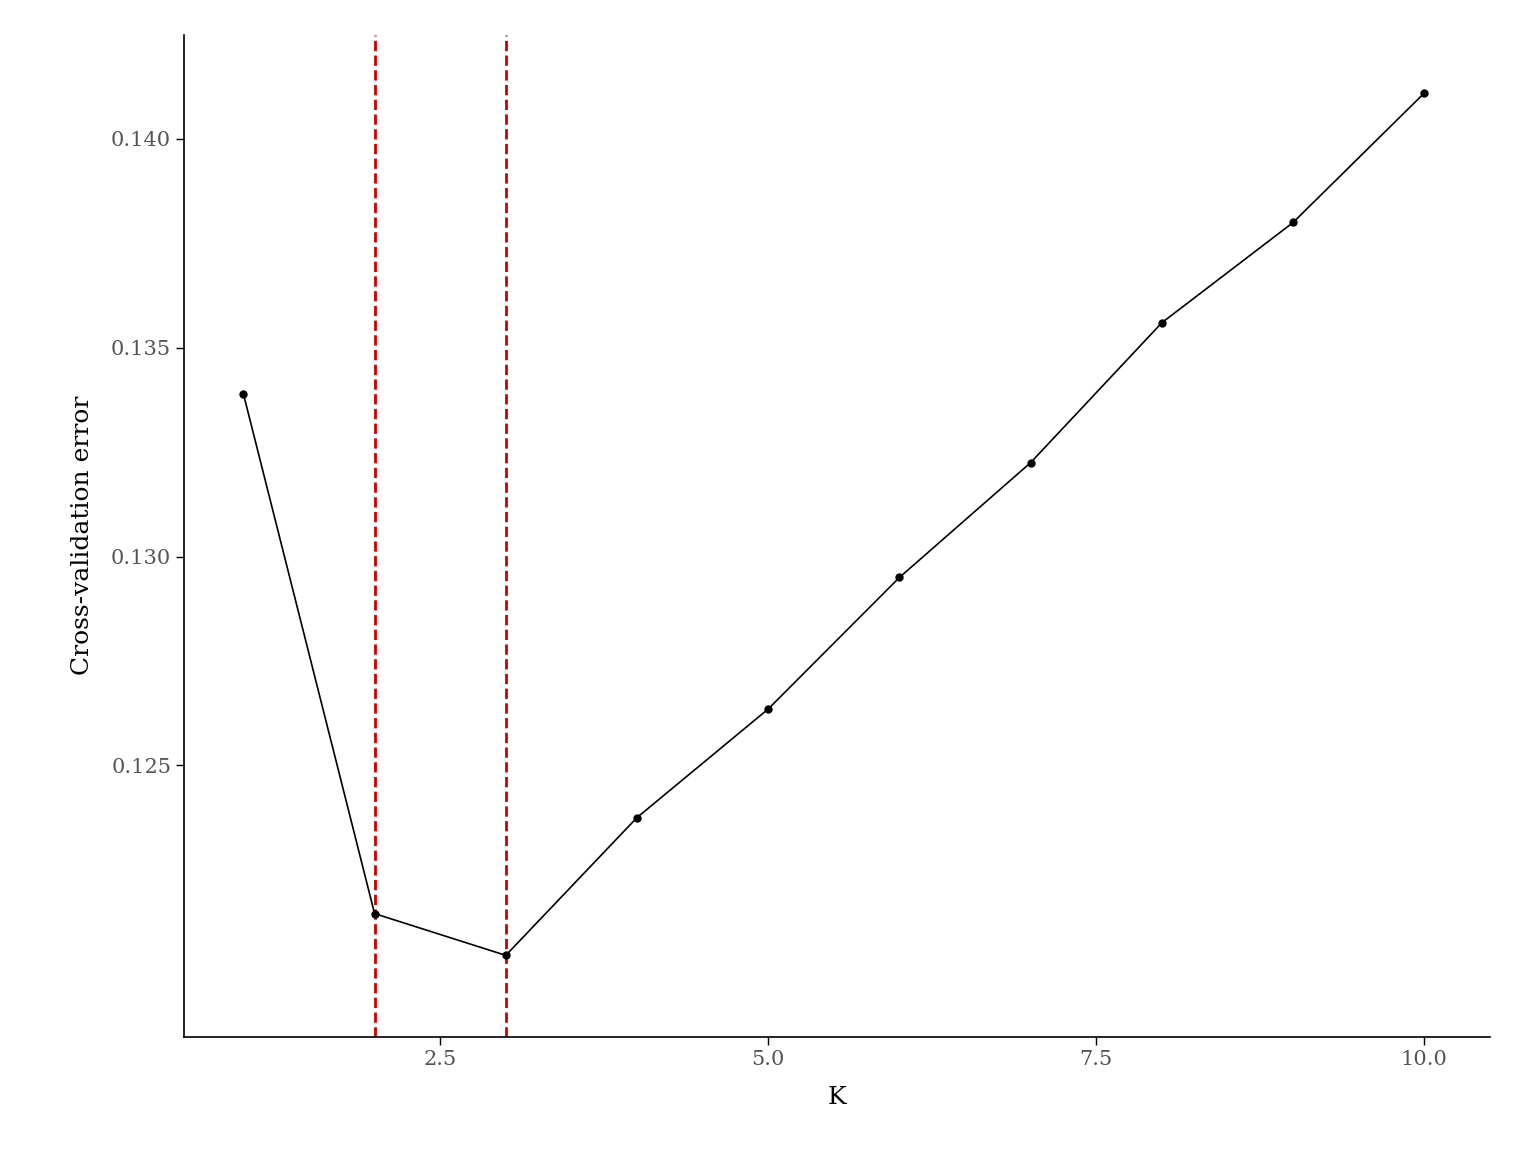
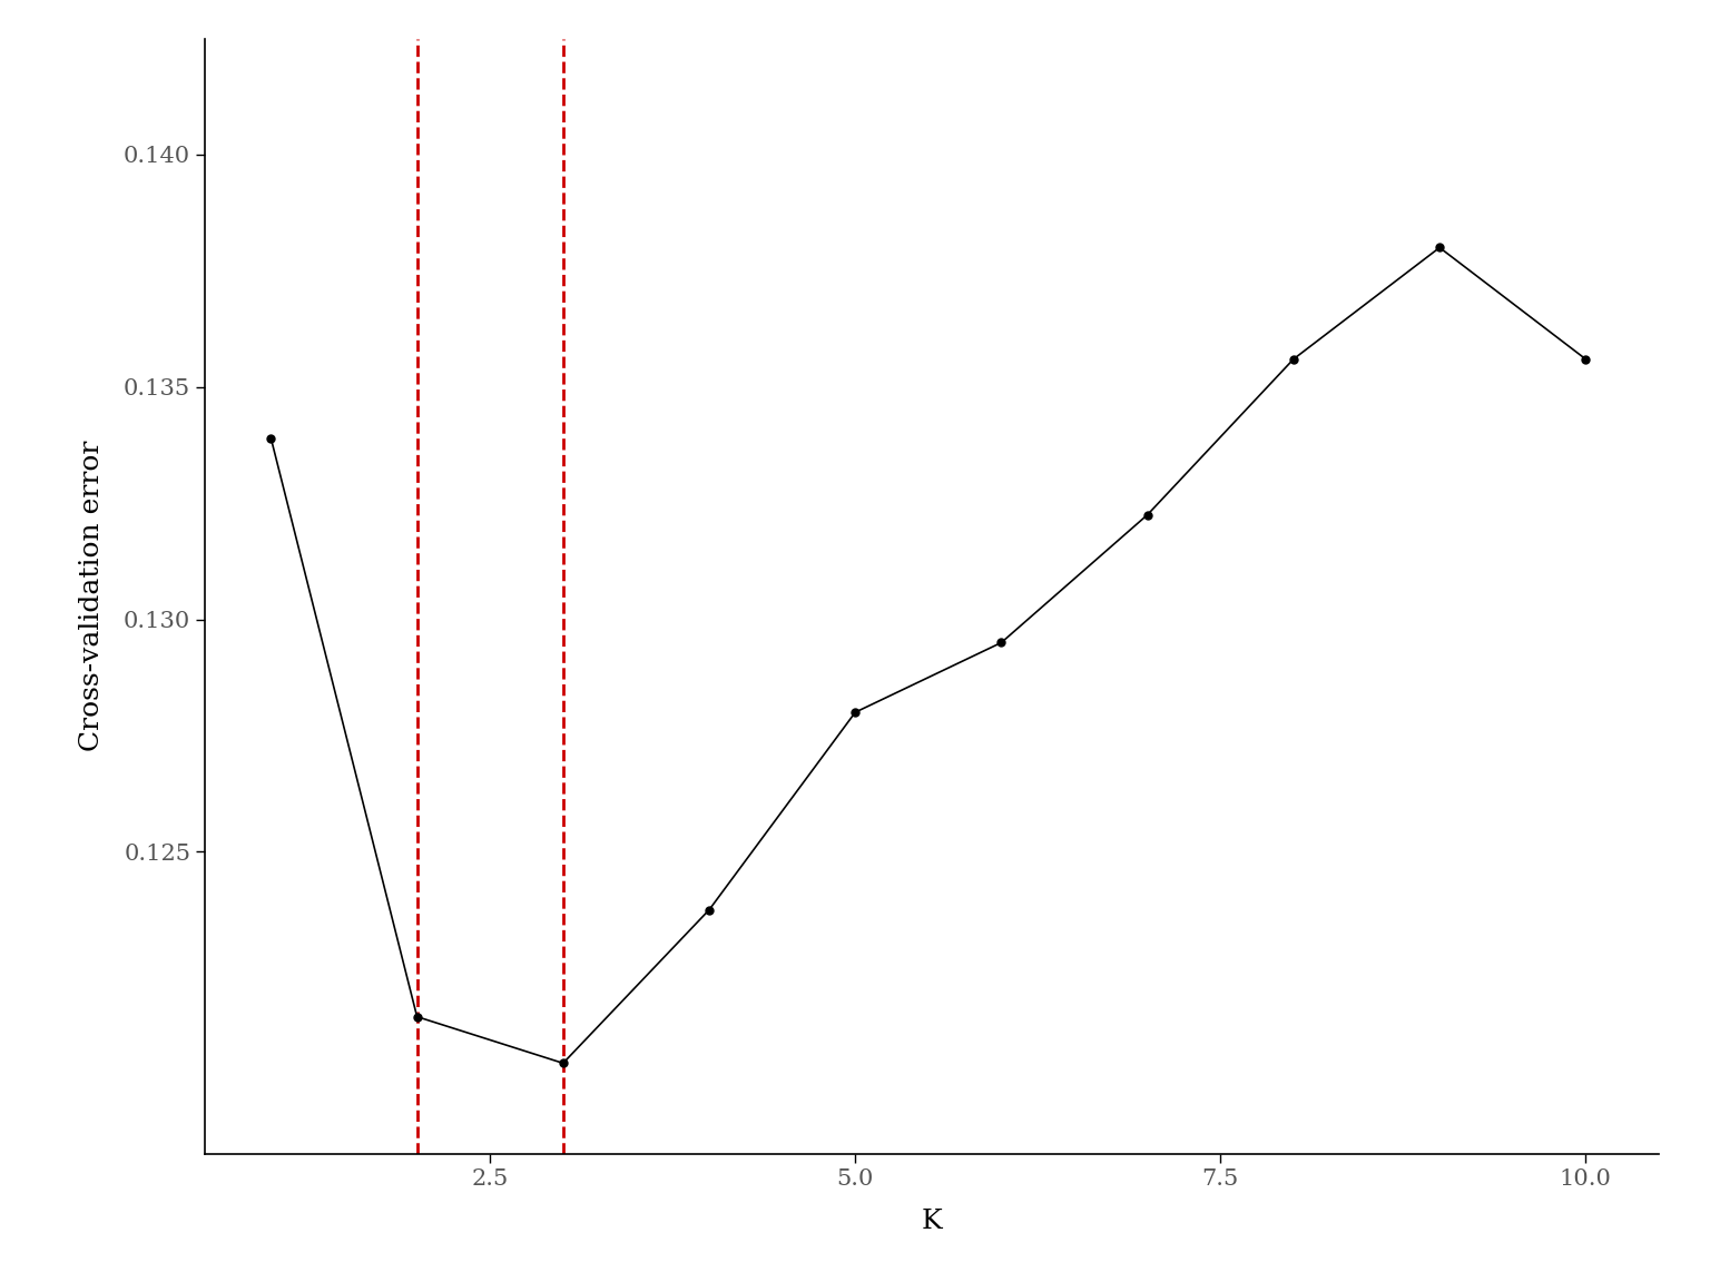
5.0: 0.12635 -> 0.12800
10.0: 0.14110 -> 0.13560
